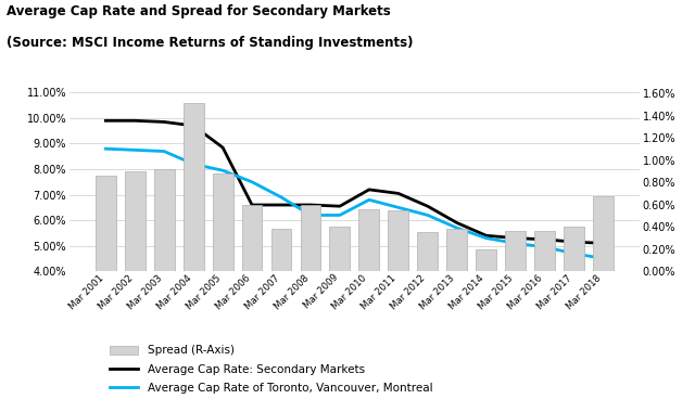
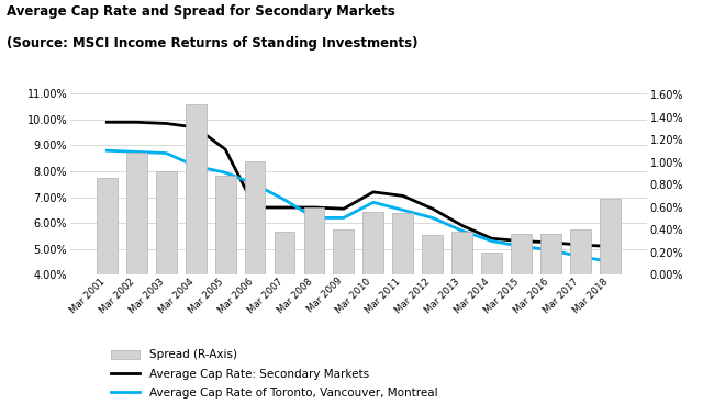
Spread (R-Axis)/Mar 2002: 0.90% -> 1.09%
Spread (R-Axis)/Mar 2006: 0.60% -> 1.01%
